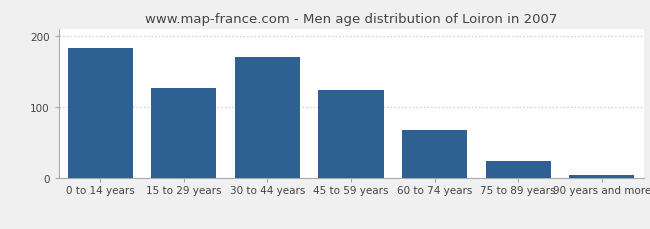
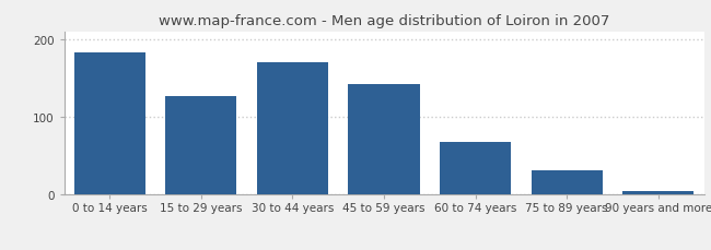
45 to 59 years: 124 -> 143
75 to 89 years: 24 -> 32
